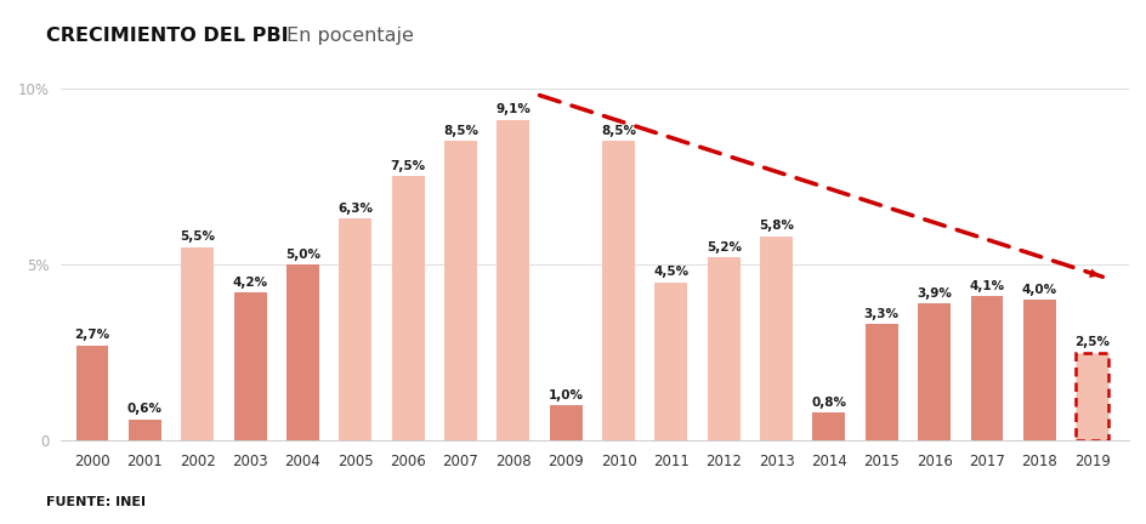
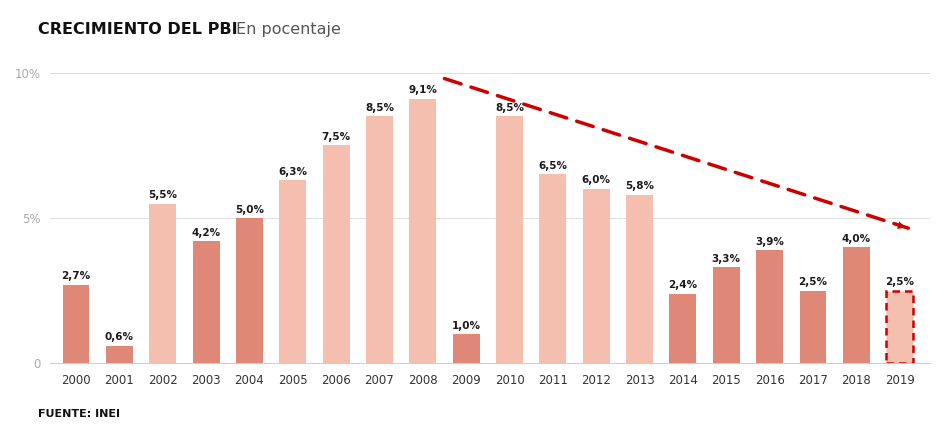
2011: 4,5% -> 6,5%
2012: 5,2% -> 6,0%
2014: 0,8% -> 2,4%
2017: 4,1% -> 2,5%
